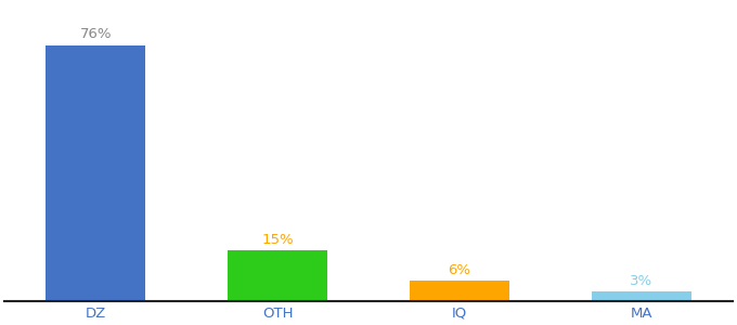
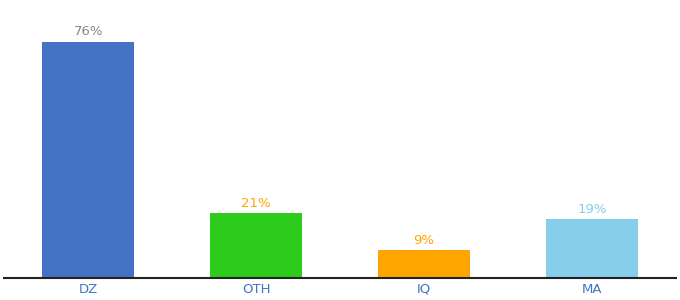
OTH: 15% -> 21%
IQ: 6% -> 9%
MA: 3% -> 19%
